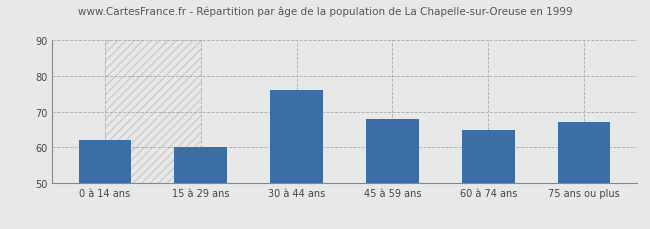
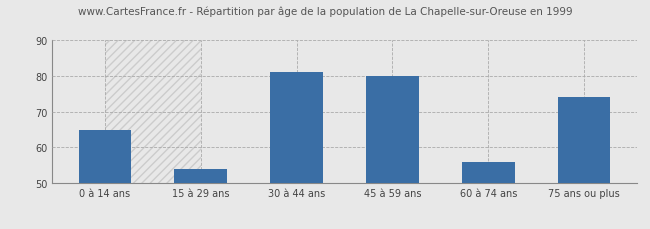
0 à 14 ans: 62 -> 65
15 à 29 ans: 60 -> 54
30 à 44 ans: 76 -> 81
45 à 59 ans: 68 -> 80
60 à 74 ans: 65 -> 56
75 ans ou plus: 67 -> 74
